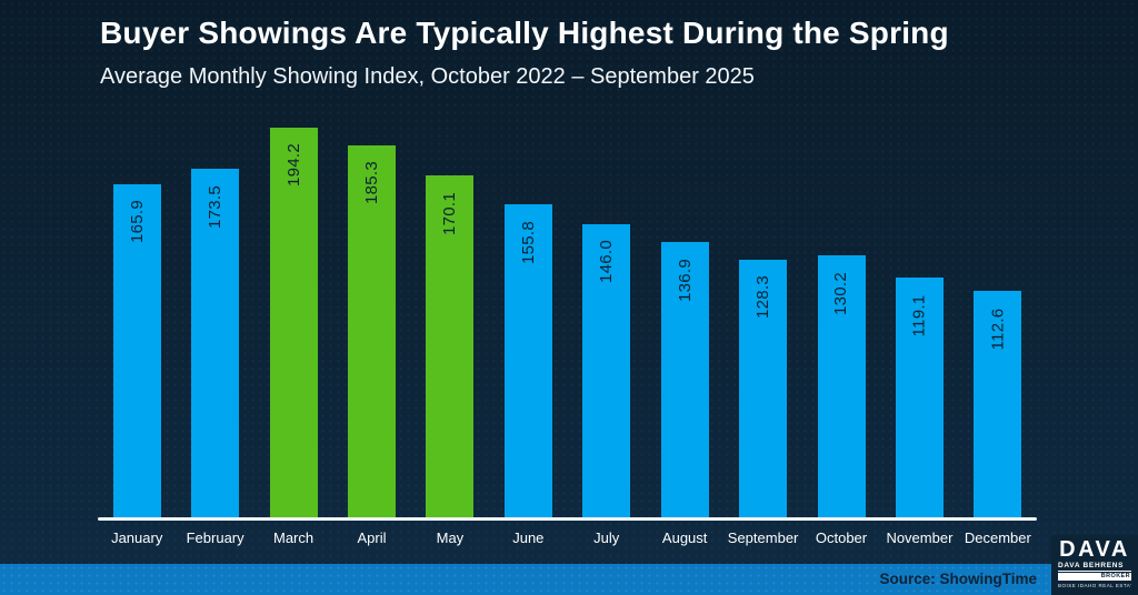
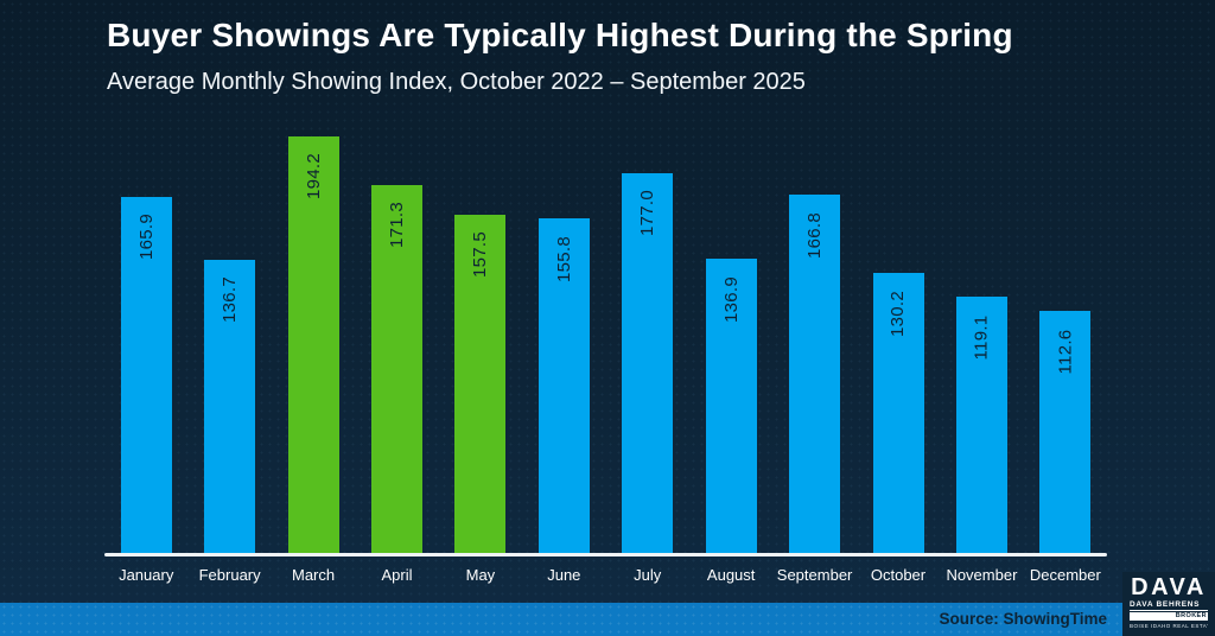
February: 173.5 -> 136.7
April: 185.3 -> 171.3
May: 170.1 -> 157.5
July: 146.0 -> 177.0
September: 128.3 -> 166.8
